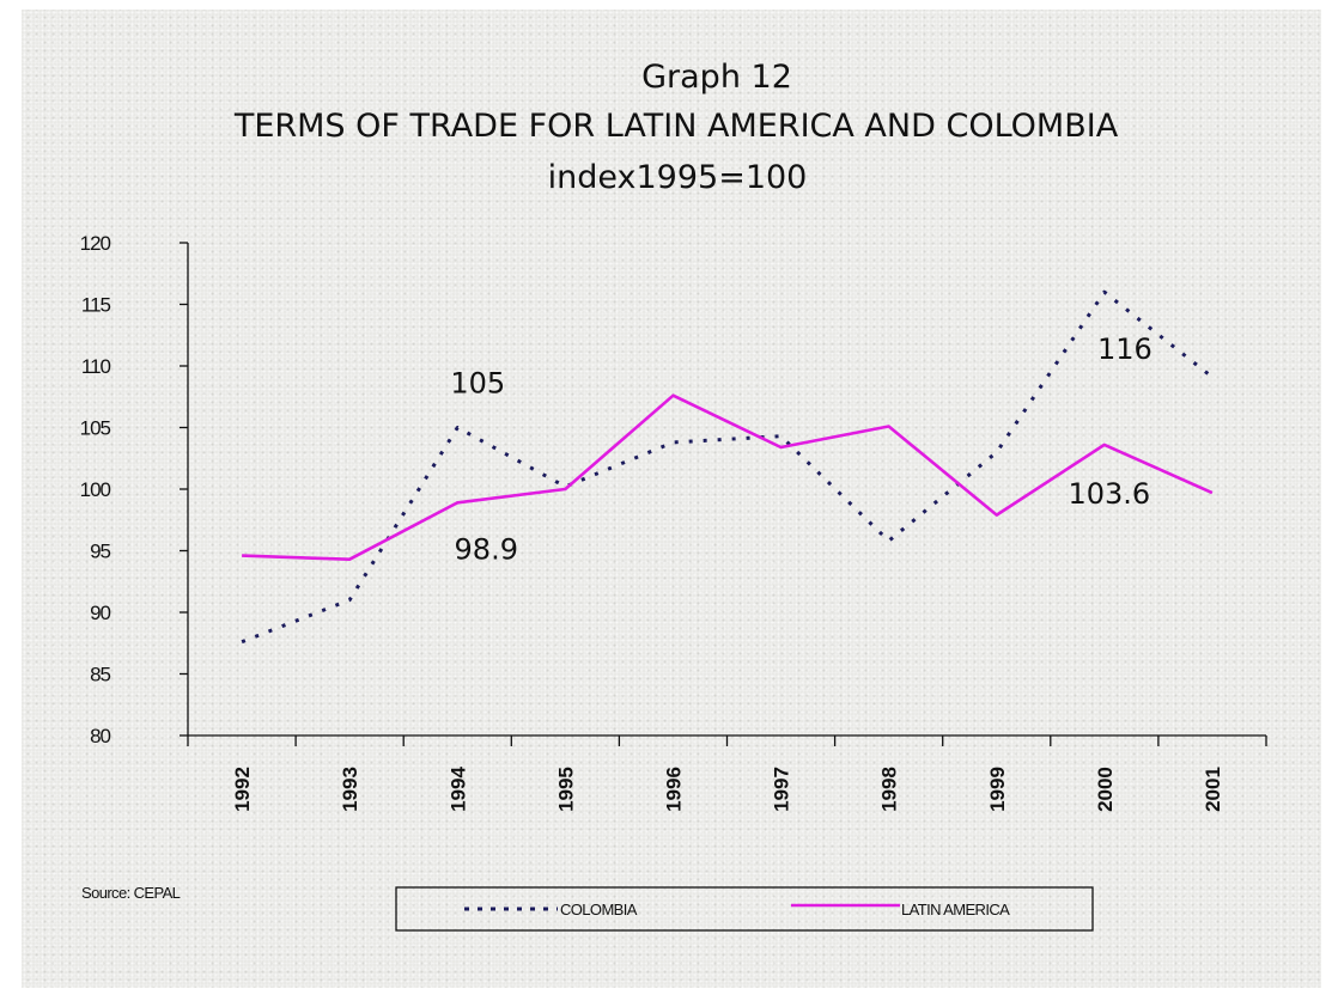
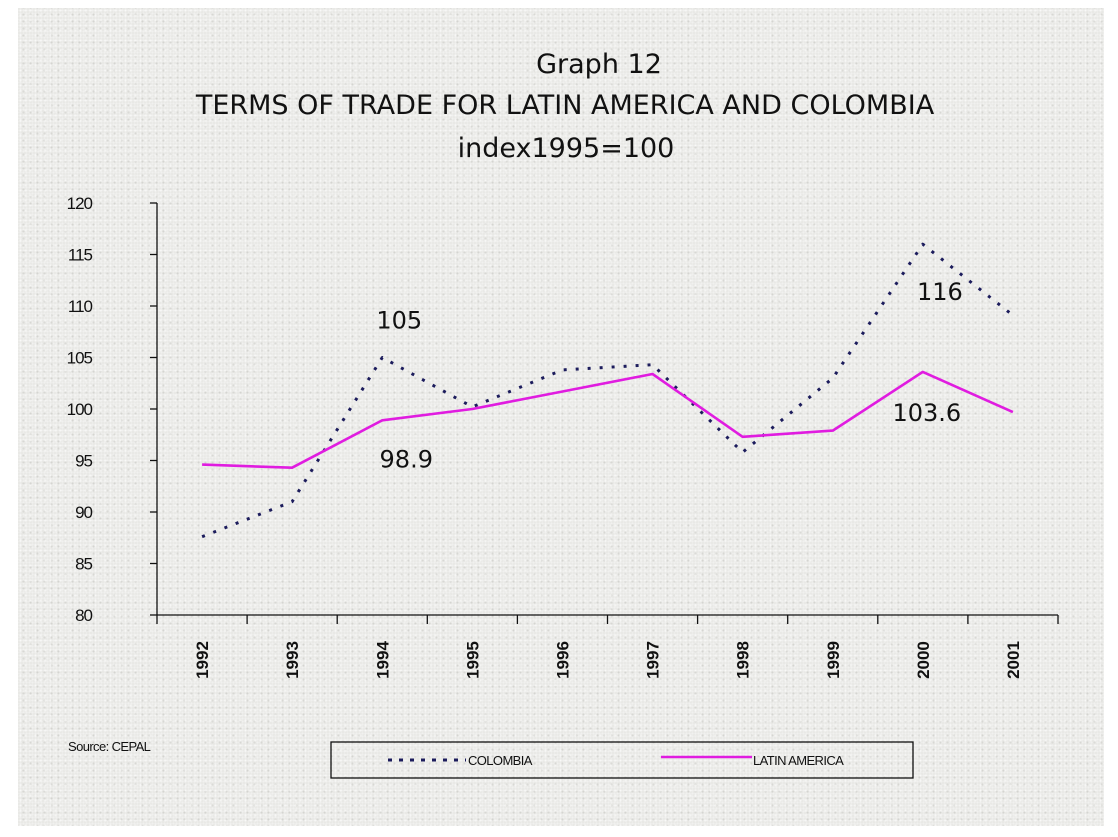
LATIN AMERICA/1996: 107.6 -> 101.7
LATIN AMERICA/1998: 105.1 -> 97.3
